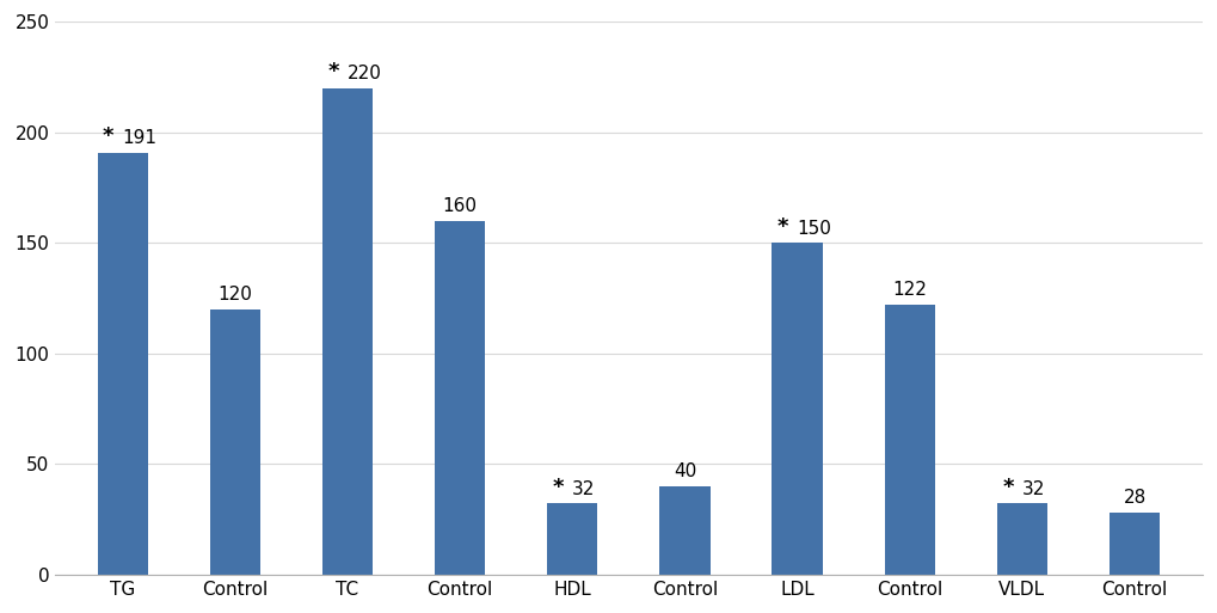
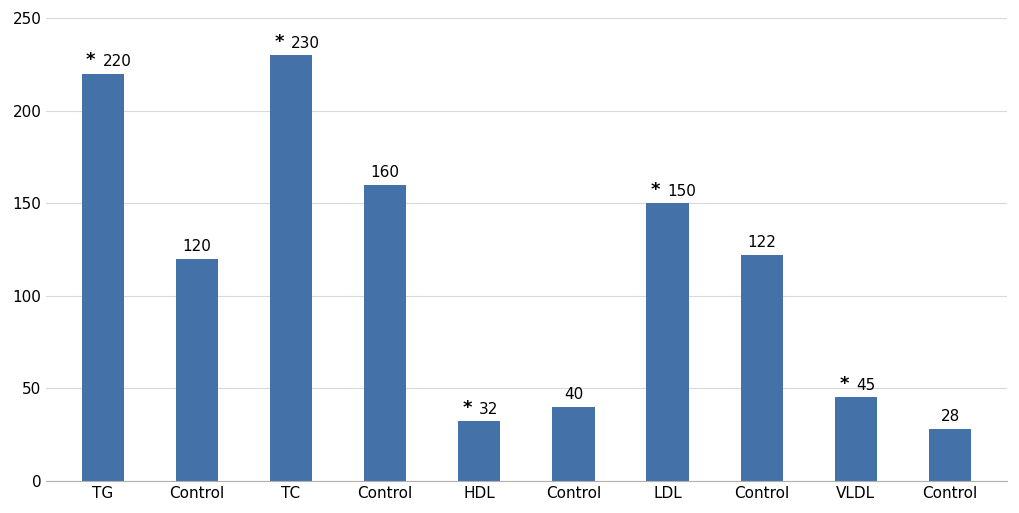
TG: 191 -> 220
TC: 220 -> 230
VLDL: 32 -> 45
